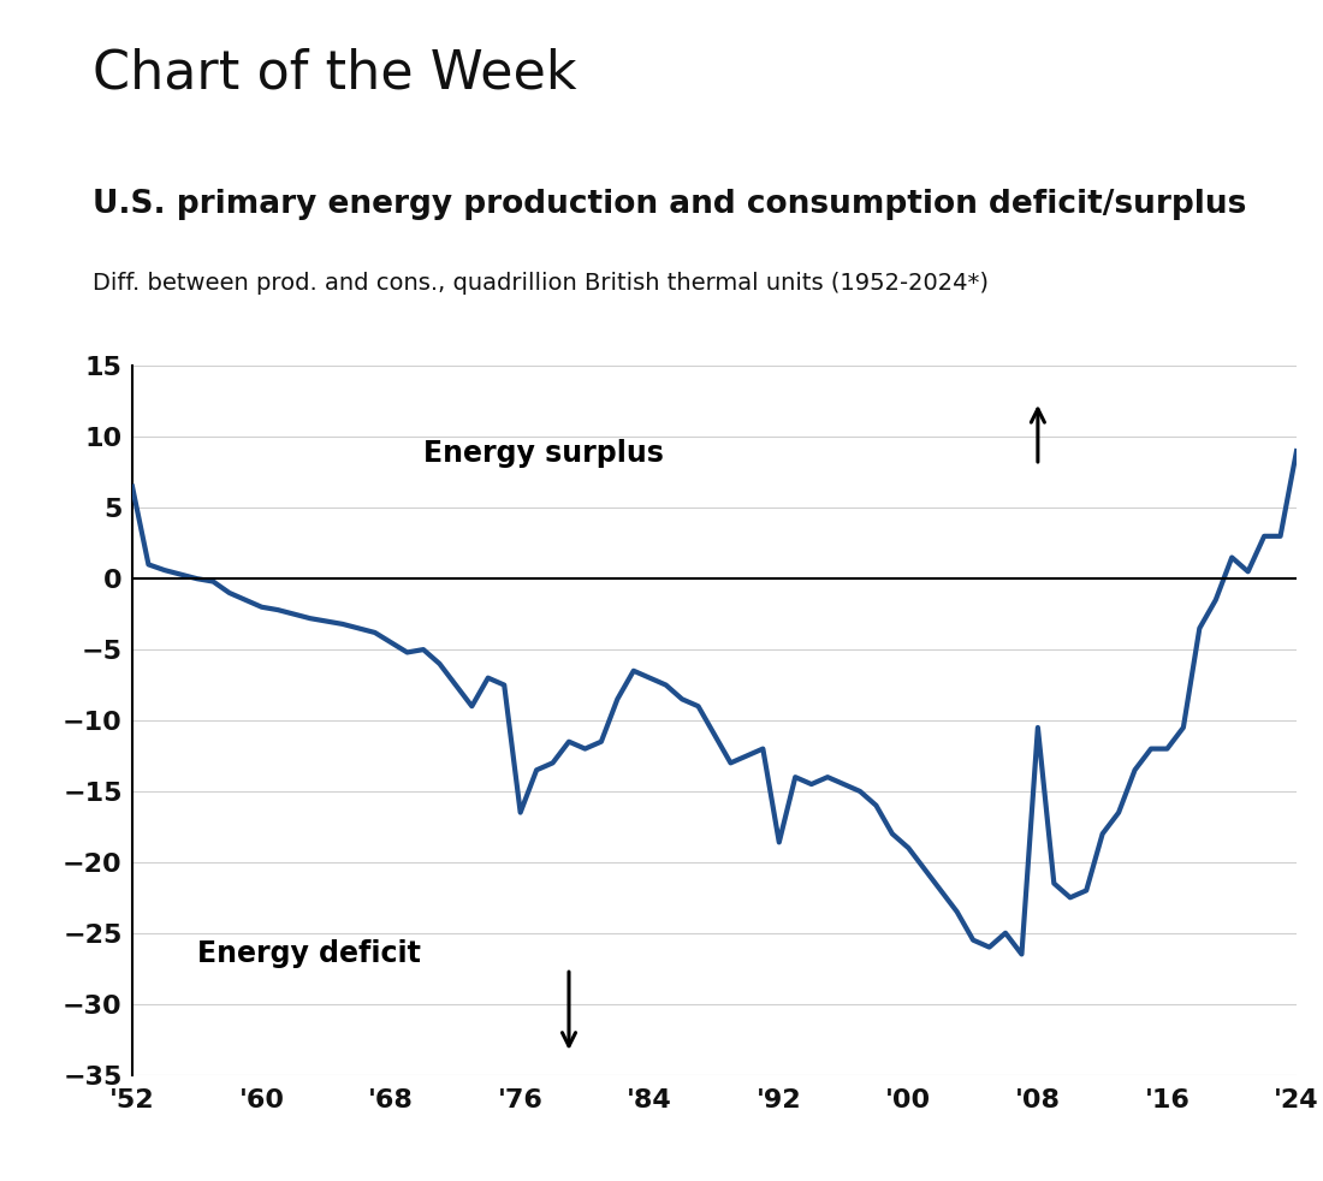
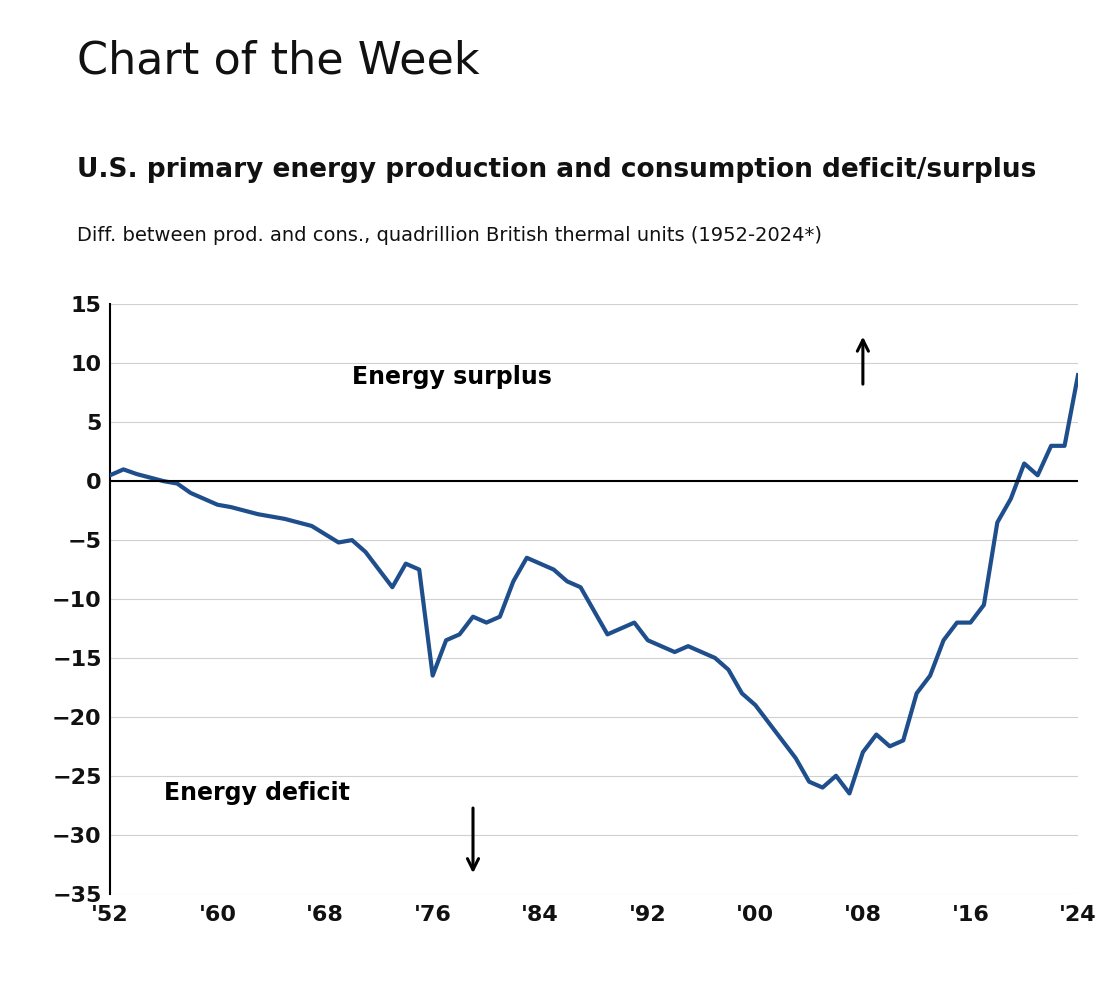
'52: 6.5 -> 0.5
'92: -18.6 -> -13.5
'08: -10.5 -> -23.0
